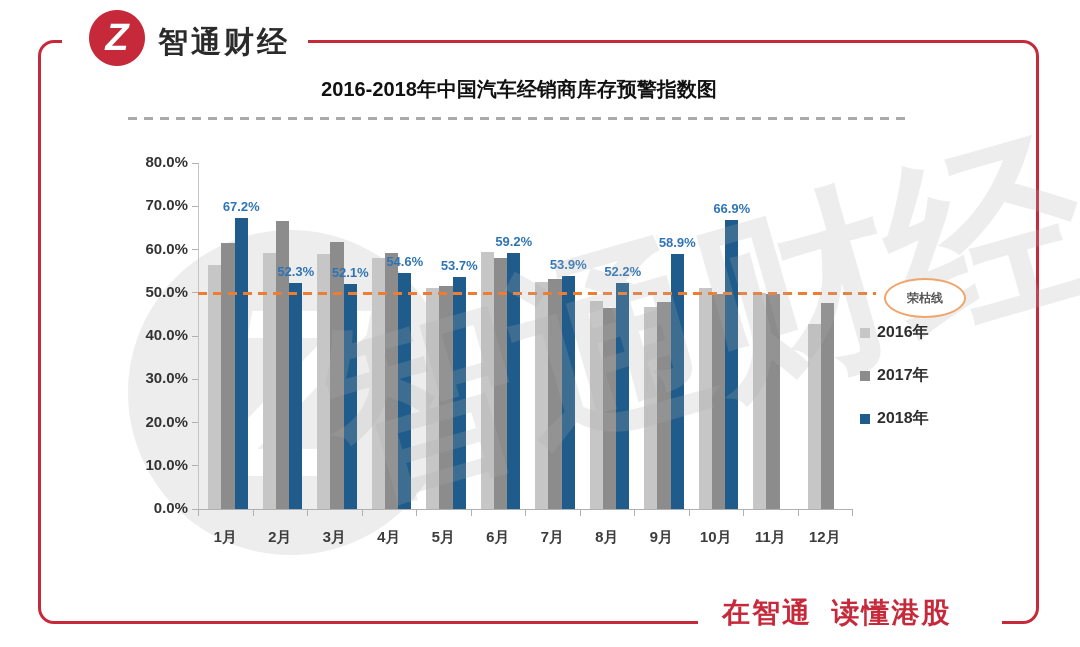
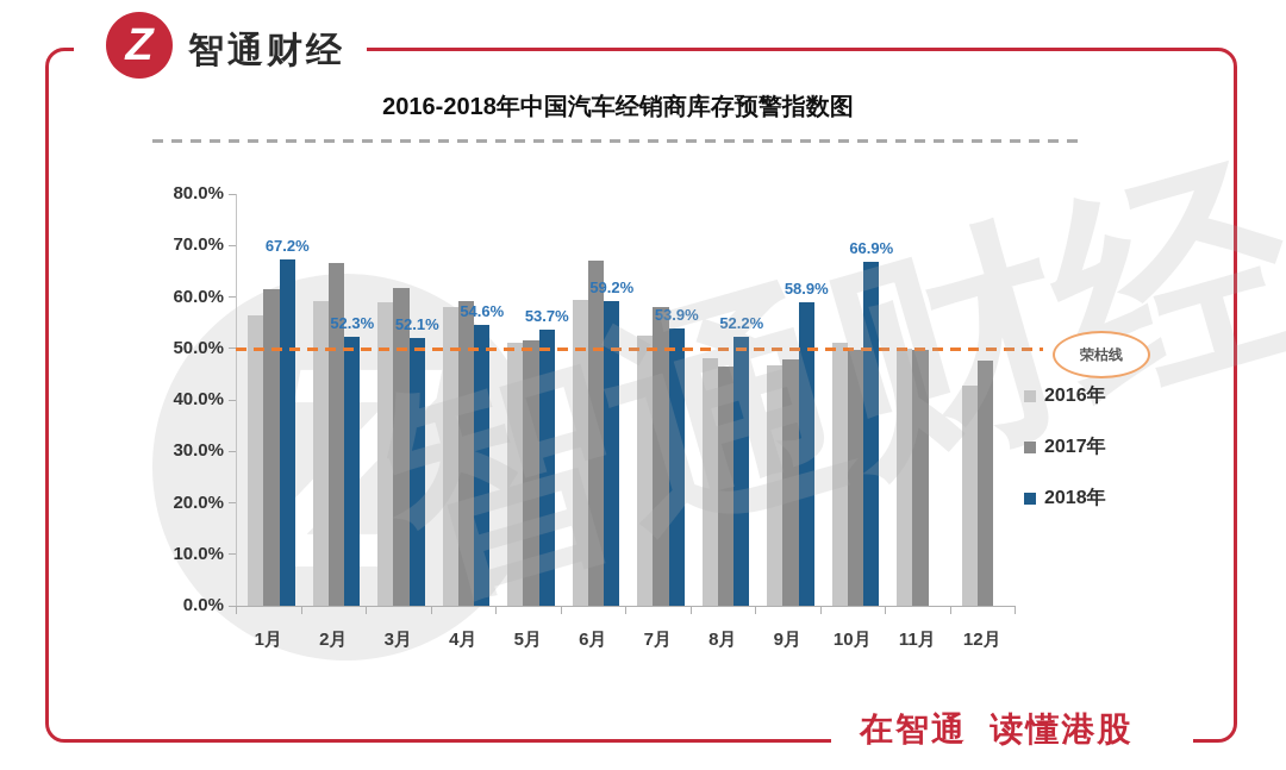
2017年/6月: 58% -> 67%
2017年/7月: 53% -> 58%
